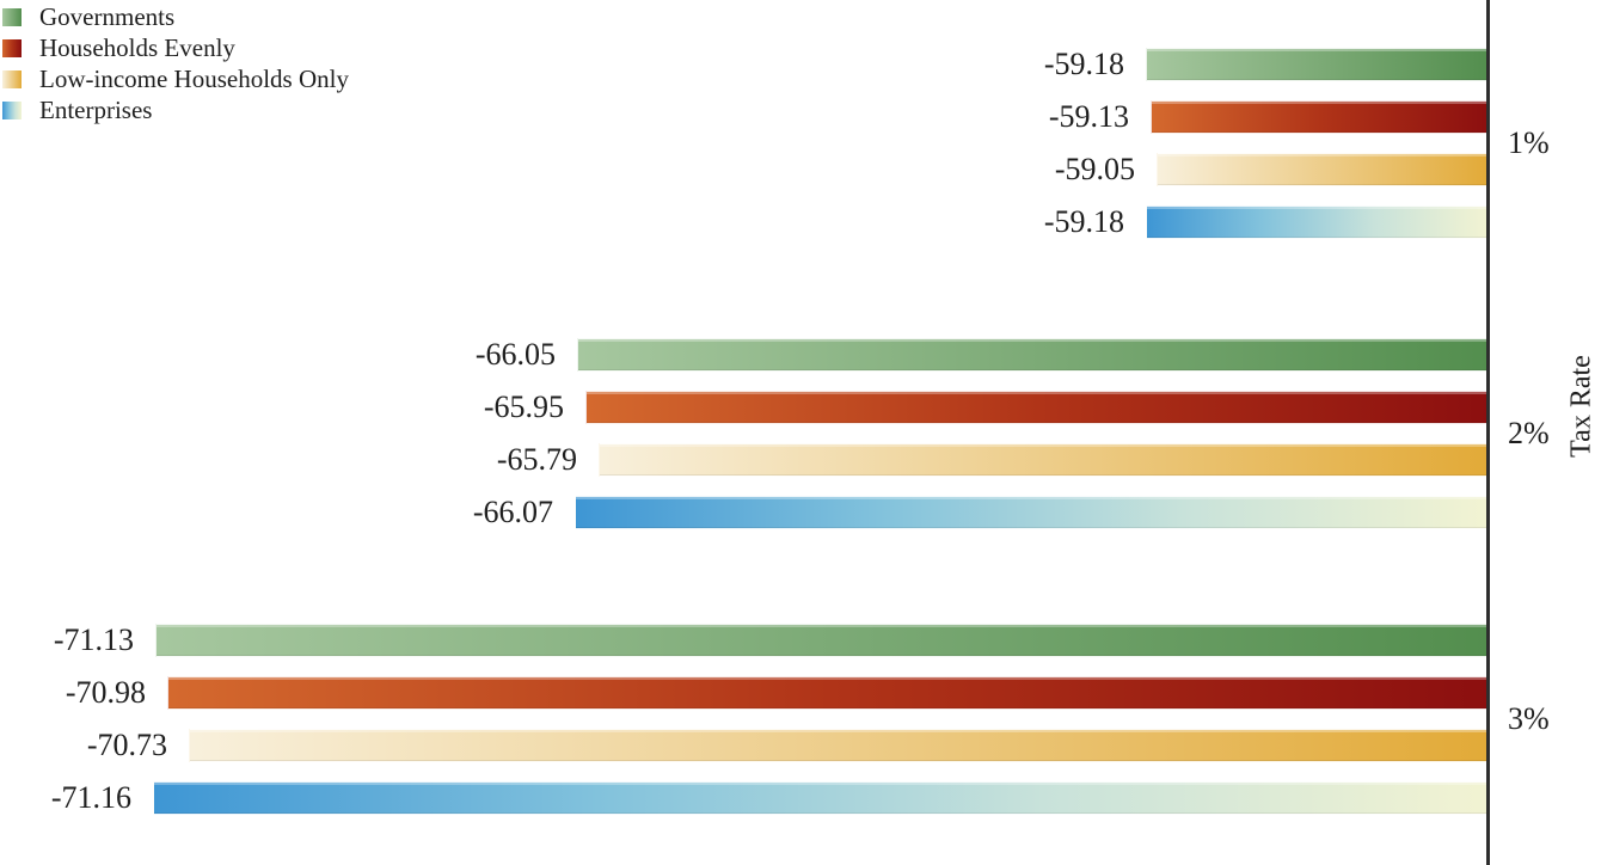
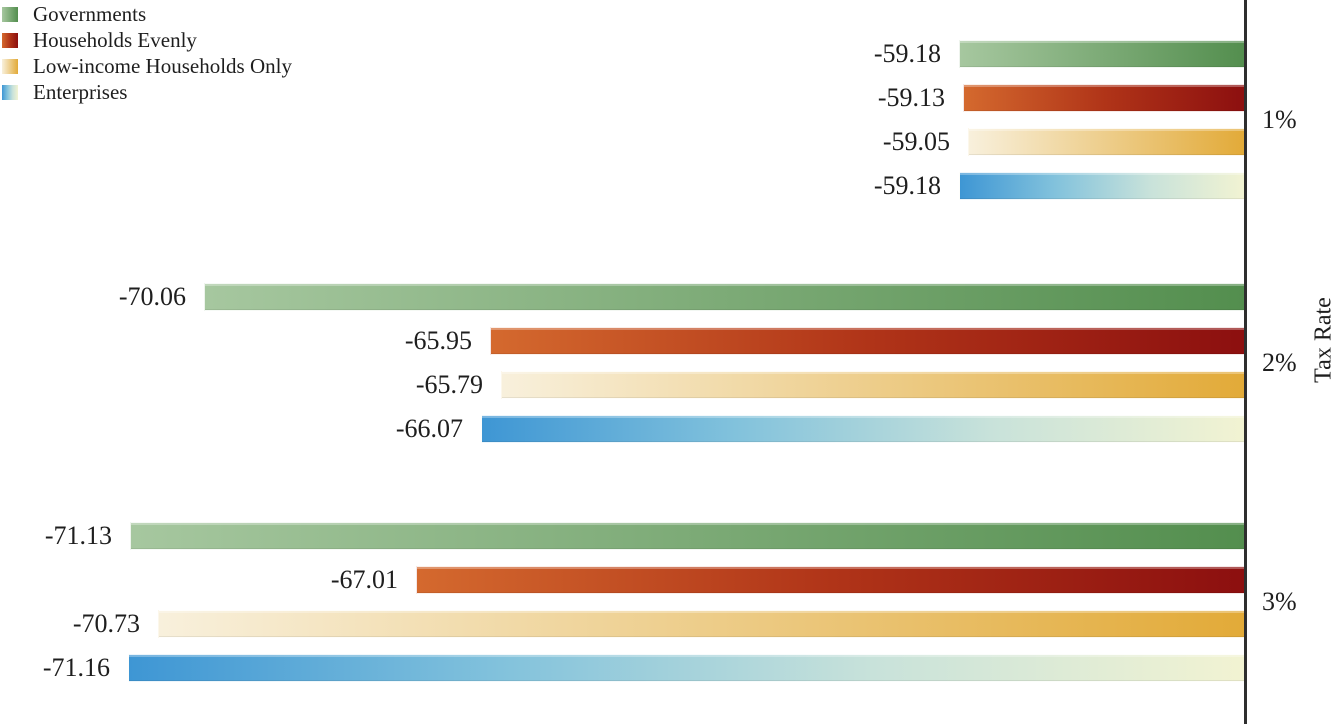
Governments/2%: -66.05 -> -70.06
Households Evenly/3%: -70.98 -> -67.01
